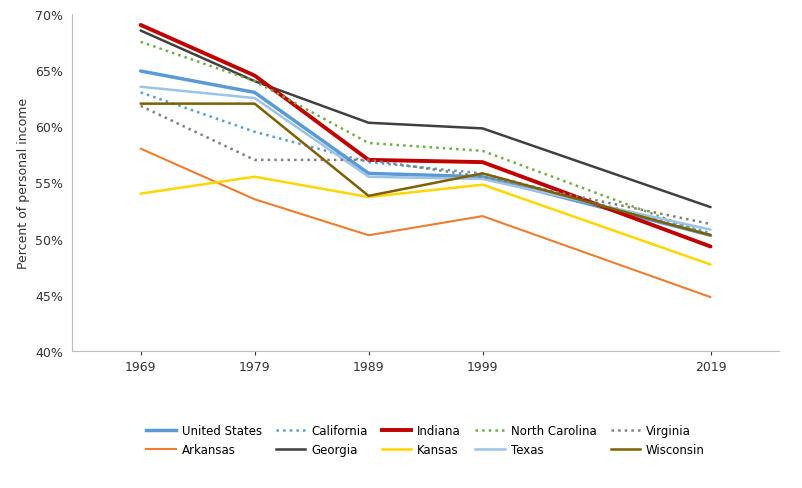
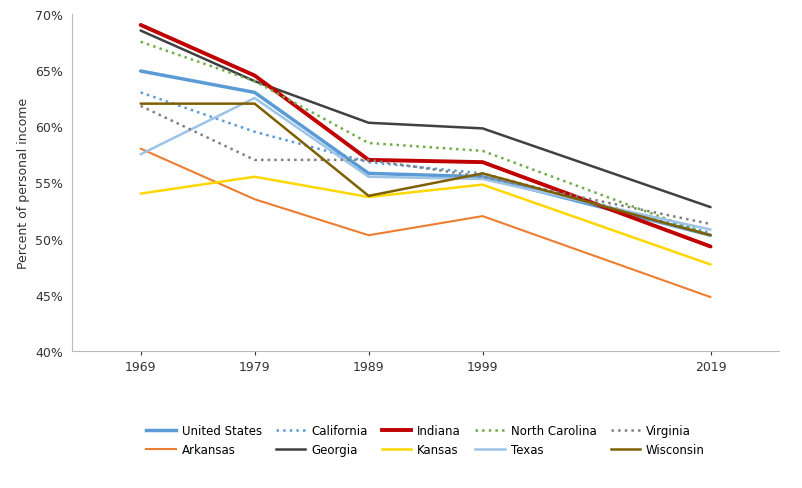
Texas/1969: 63.5% -> 57.5%
